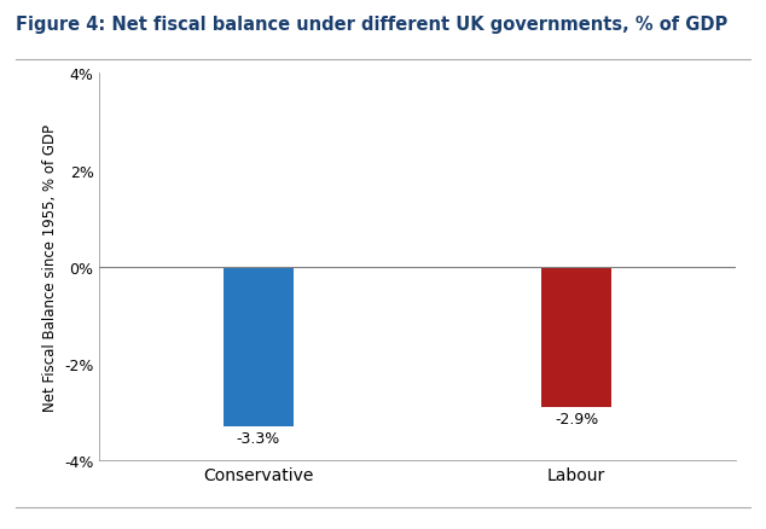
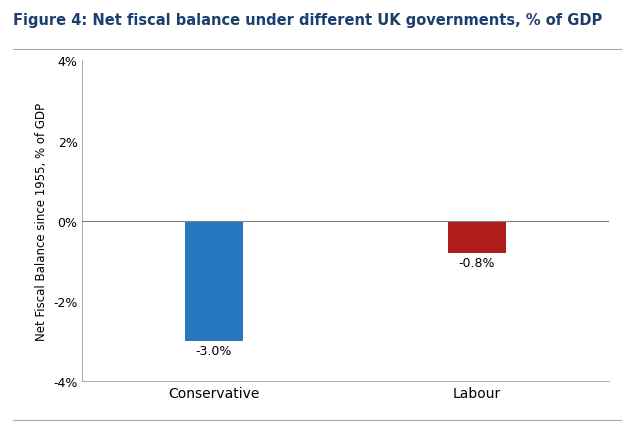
Conservative: -3.3% -> -3.0%
Labour: -2.9% -> -0.8%
